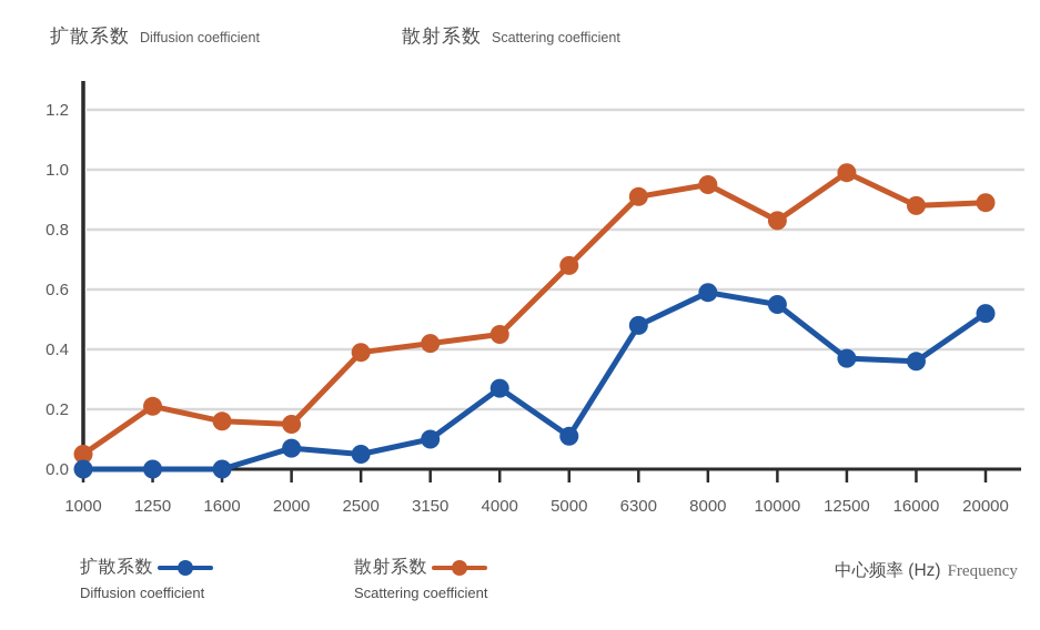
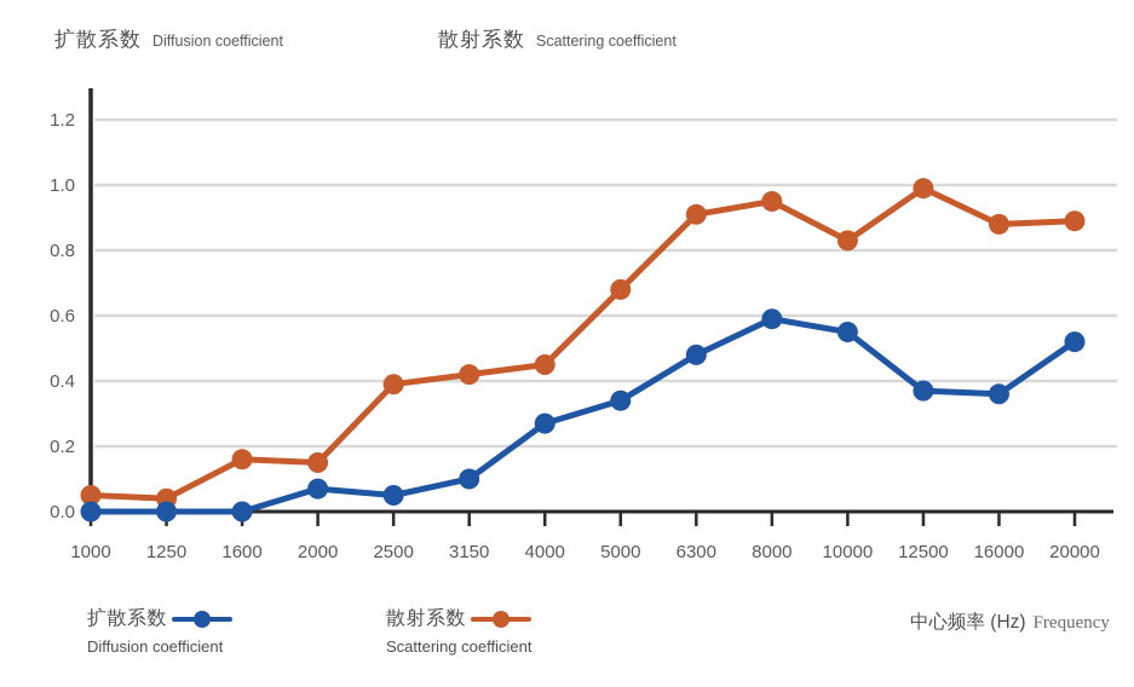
散射系数 Scattering coefficient/1250: 0.21 -> 0.04
扩散系数 Diffusion coefficient/5000: 0.11 -> 0.34
